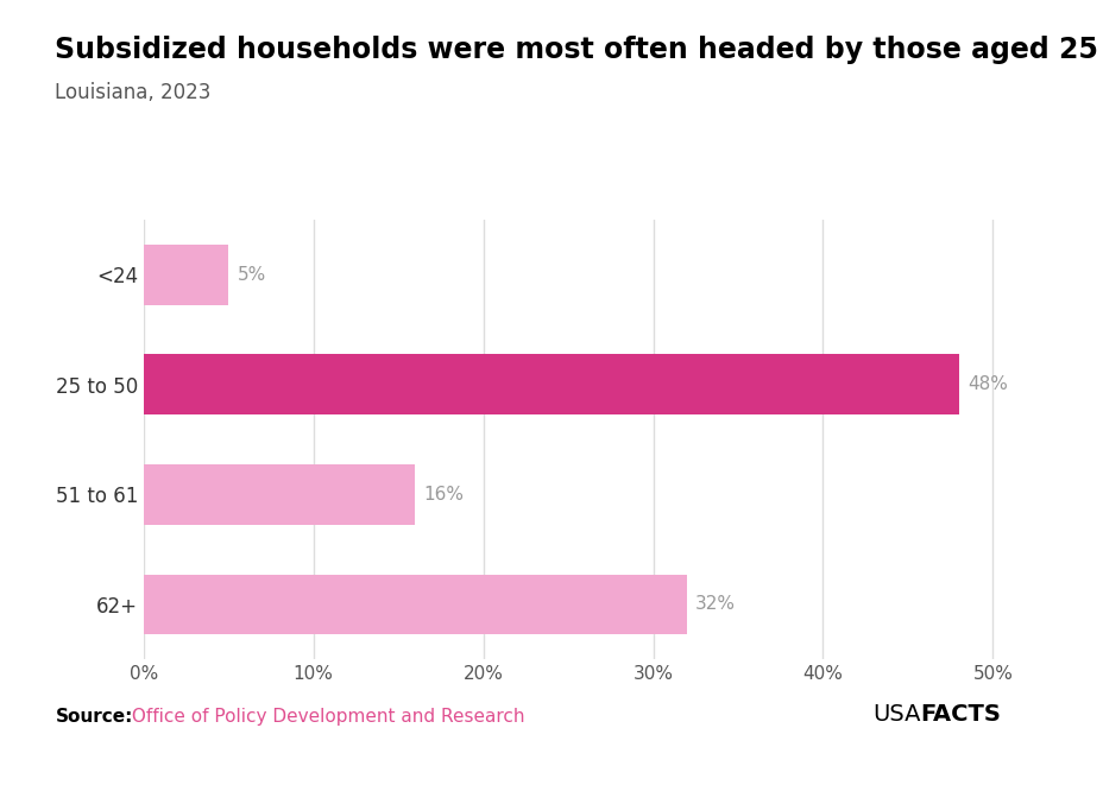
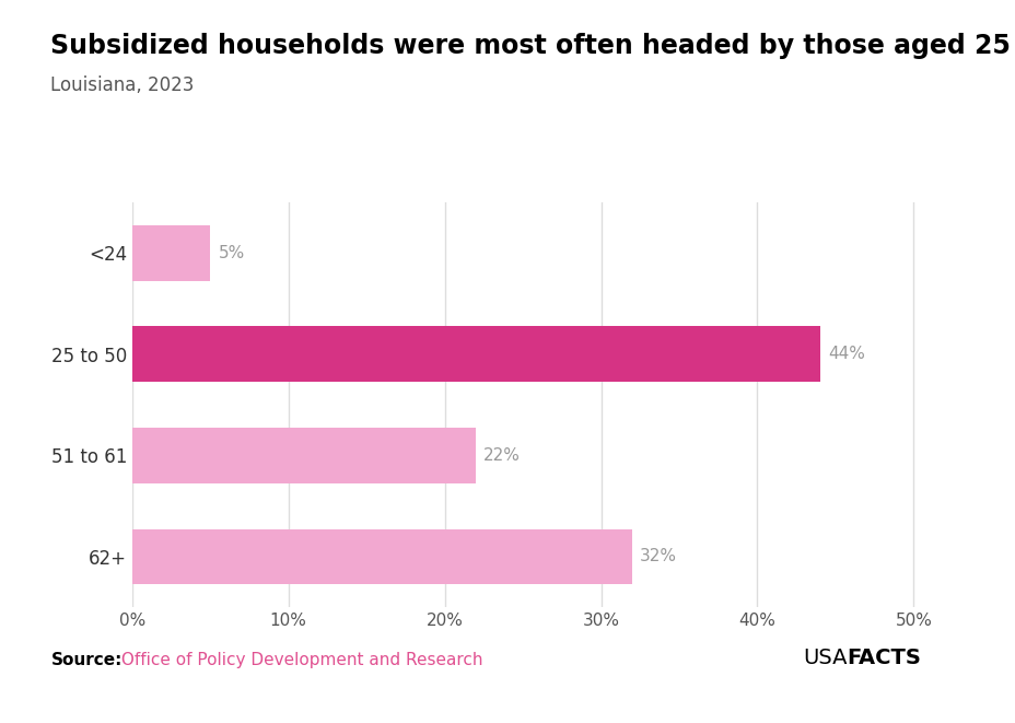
25 to 50: 48% -> 44%
51 to 61: 16% -> 22%
